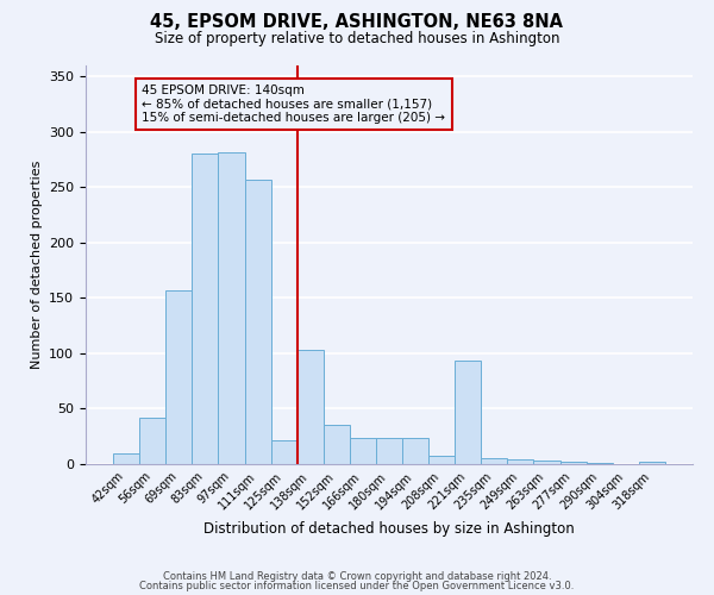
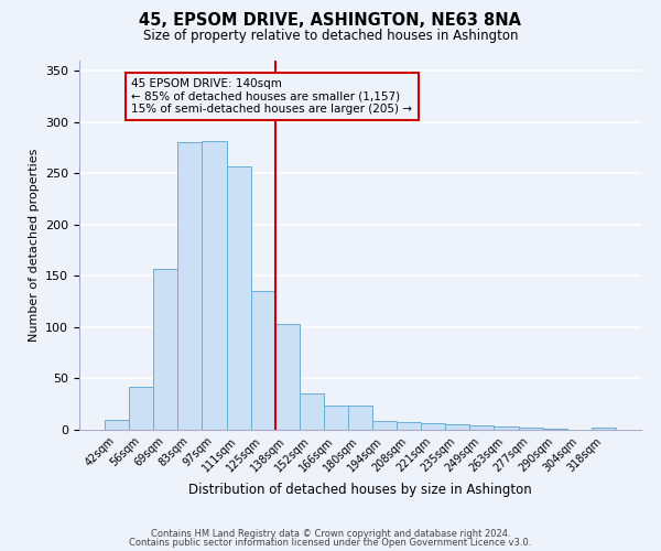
125sqm: 22 -> 135
194sqm: 24 -> 9
221sqm: 94 -> 6
